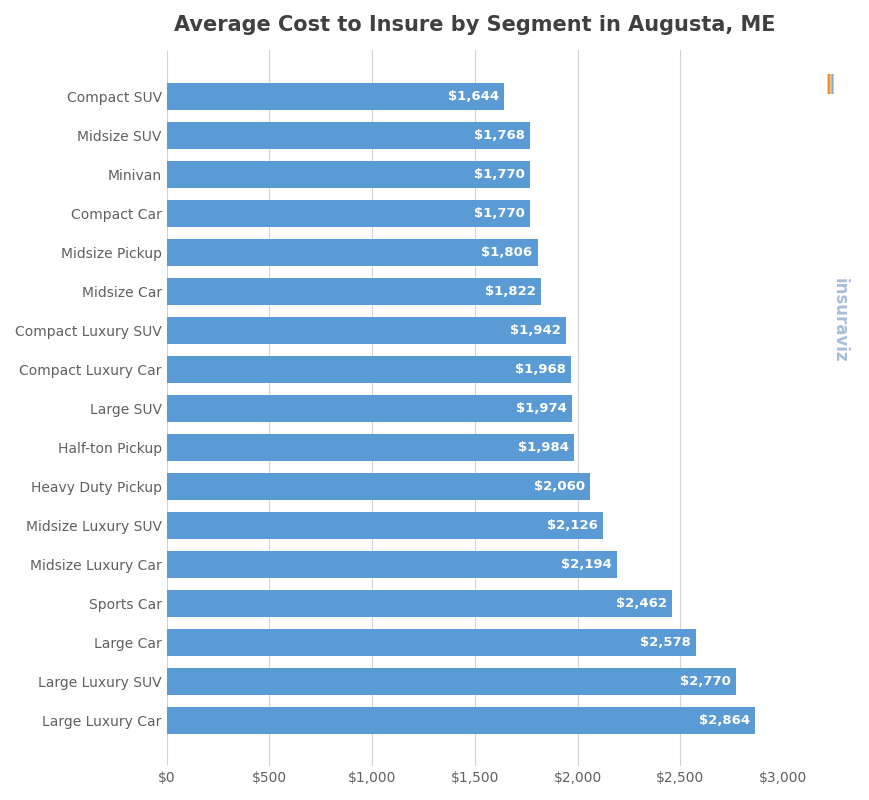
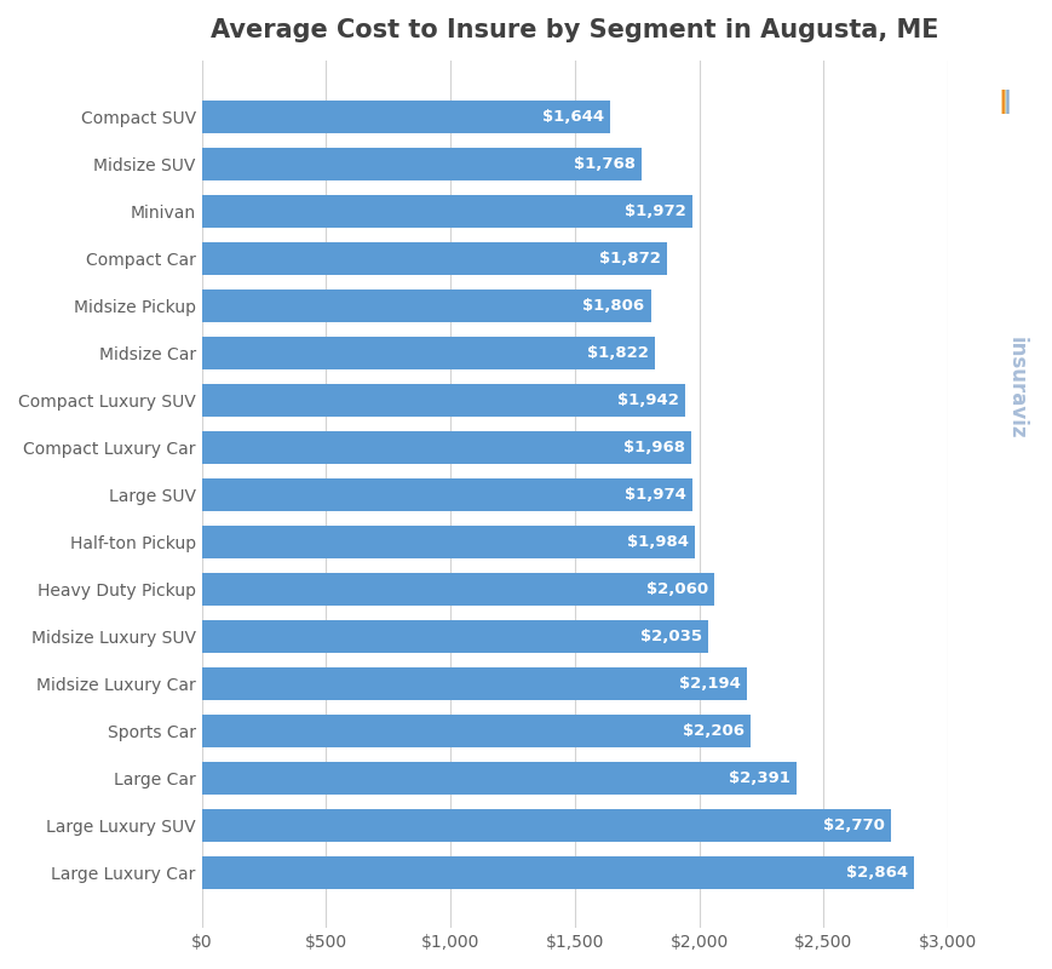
Minivan: $1,770 -> $1,972
Compact Car: $1,770 -> $1,872
Midsize Luxury SUV: $2,126 -> $2,035
Sports Car: $2,462 -> $2,206
Large Car: $2,578 -> $2,391
